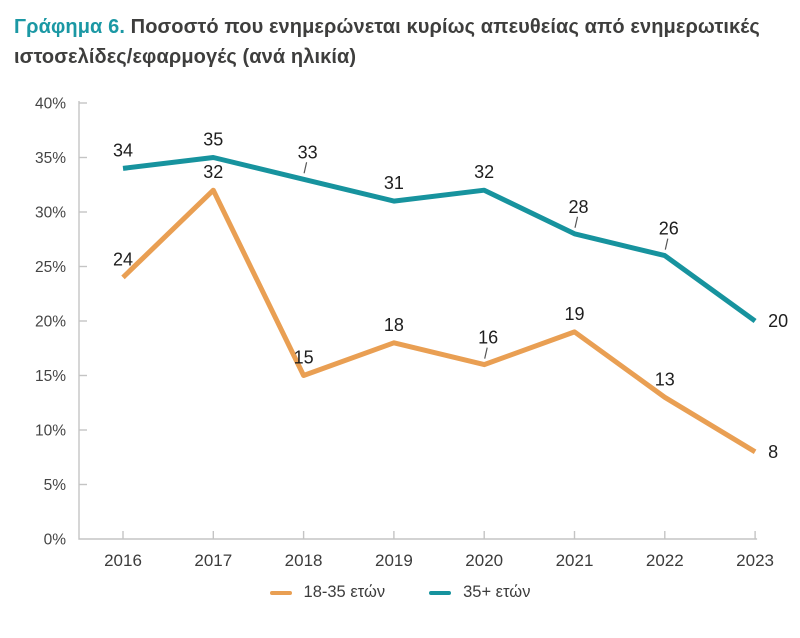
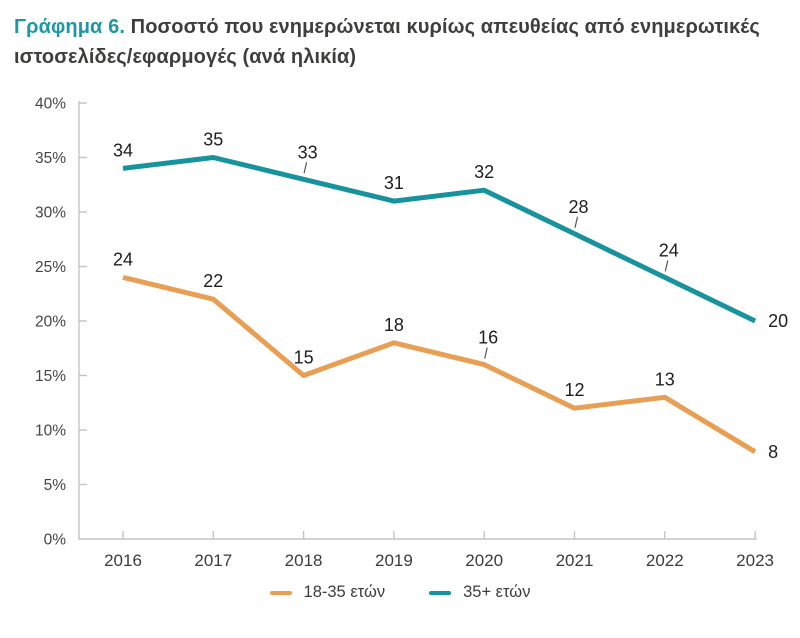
18-35 ετών/2017: 32 -> 22
18-35 ετών/2021: 19 -> 12
35+ ετών/2022: 26 -> 24
